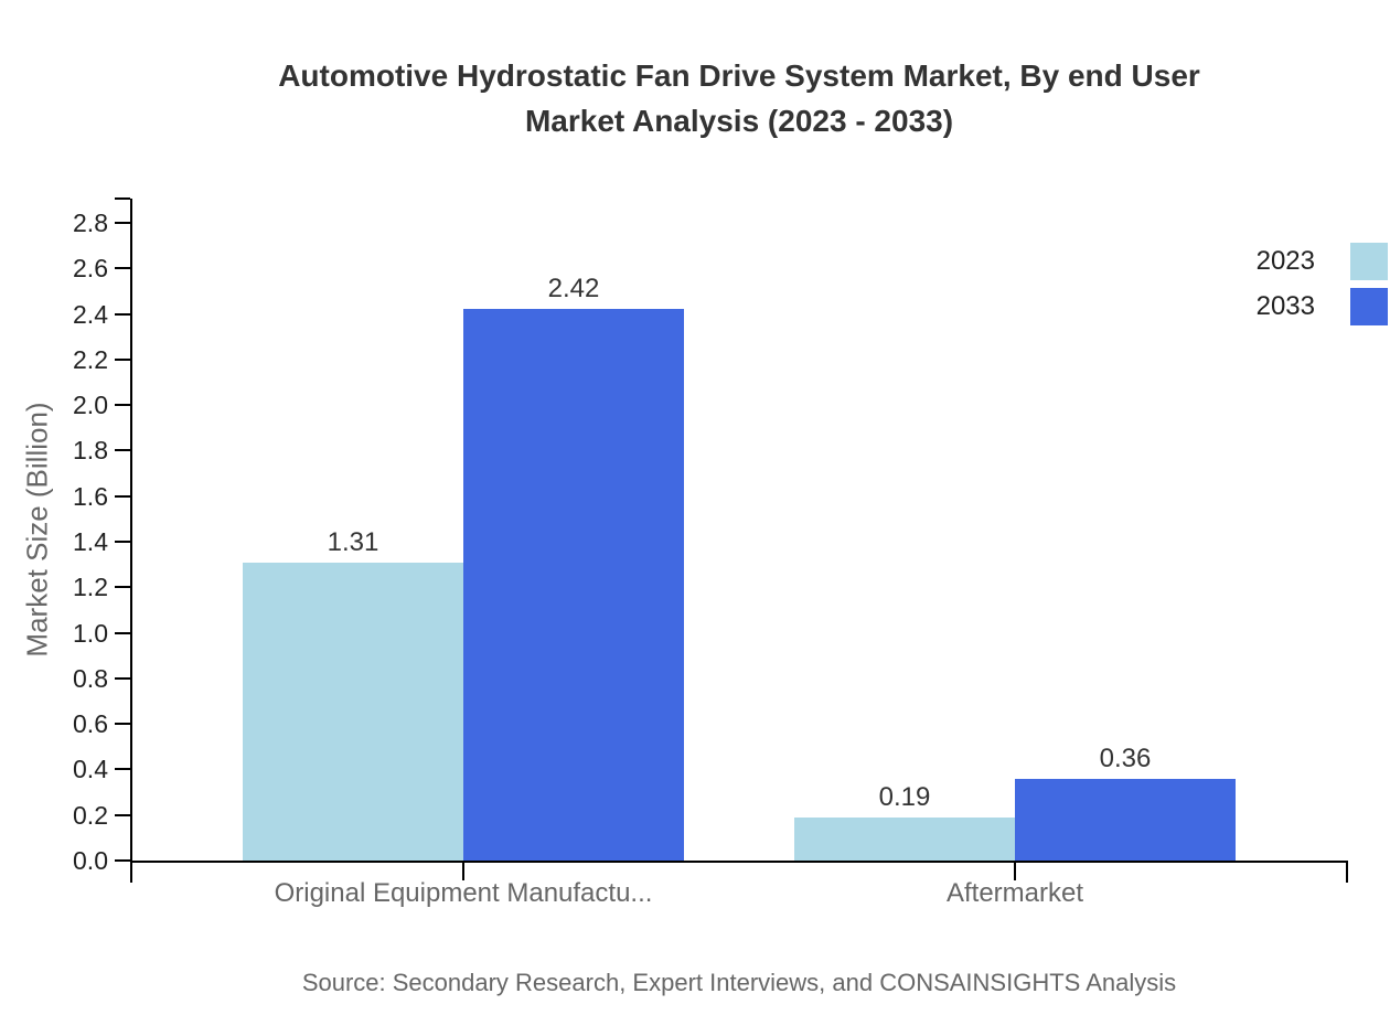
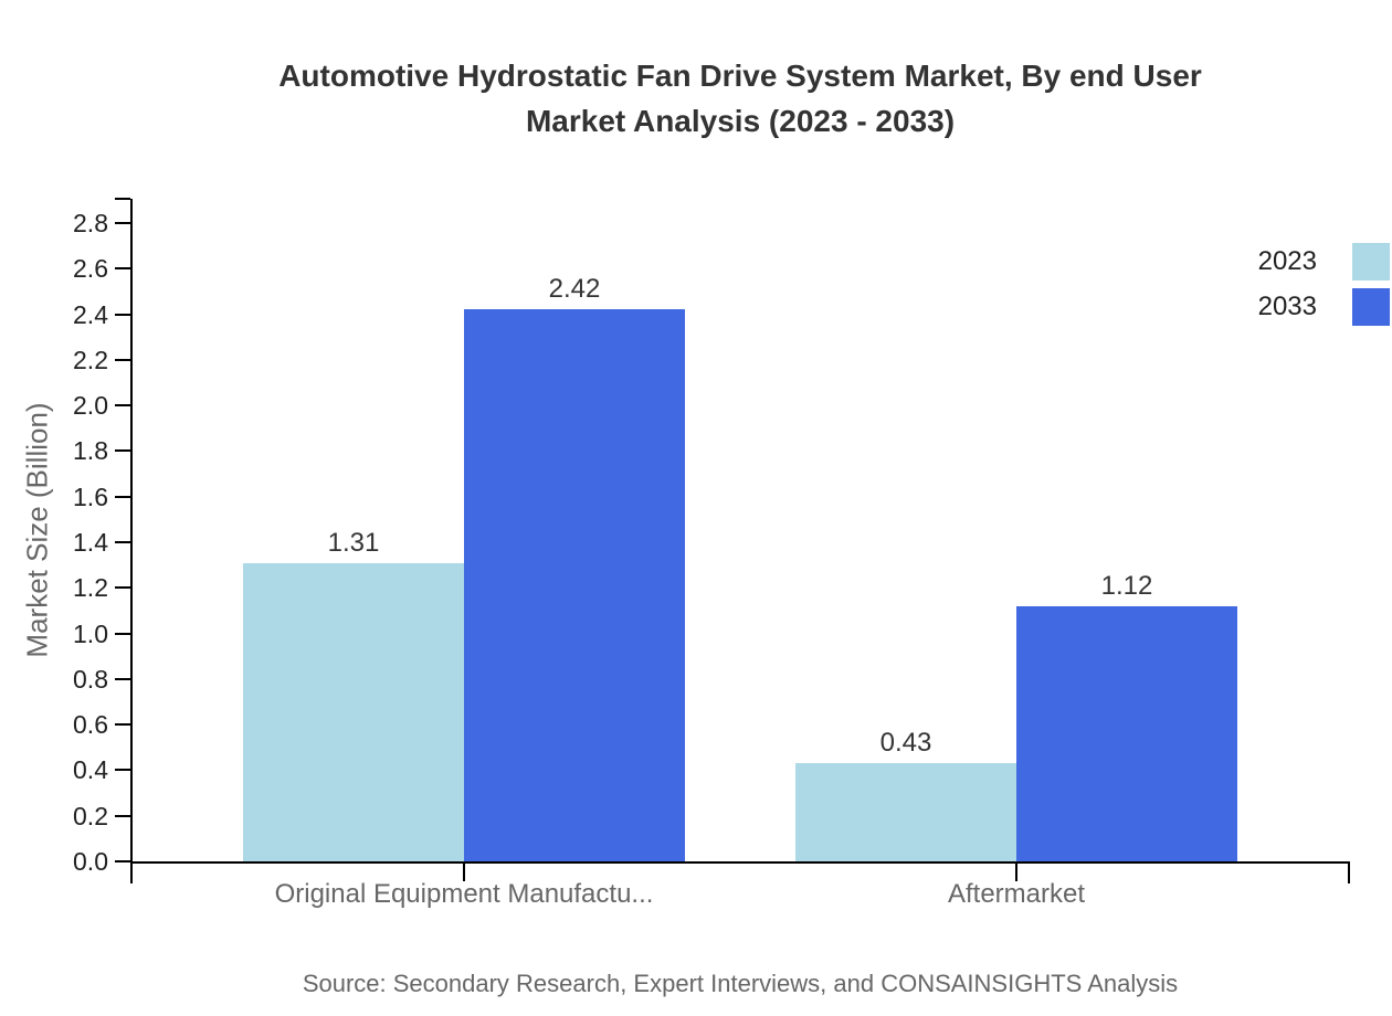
2023/Aftermarket: 0.19 -> 0.43
2033/Aftermarket: 0.36 -> 1.12
